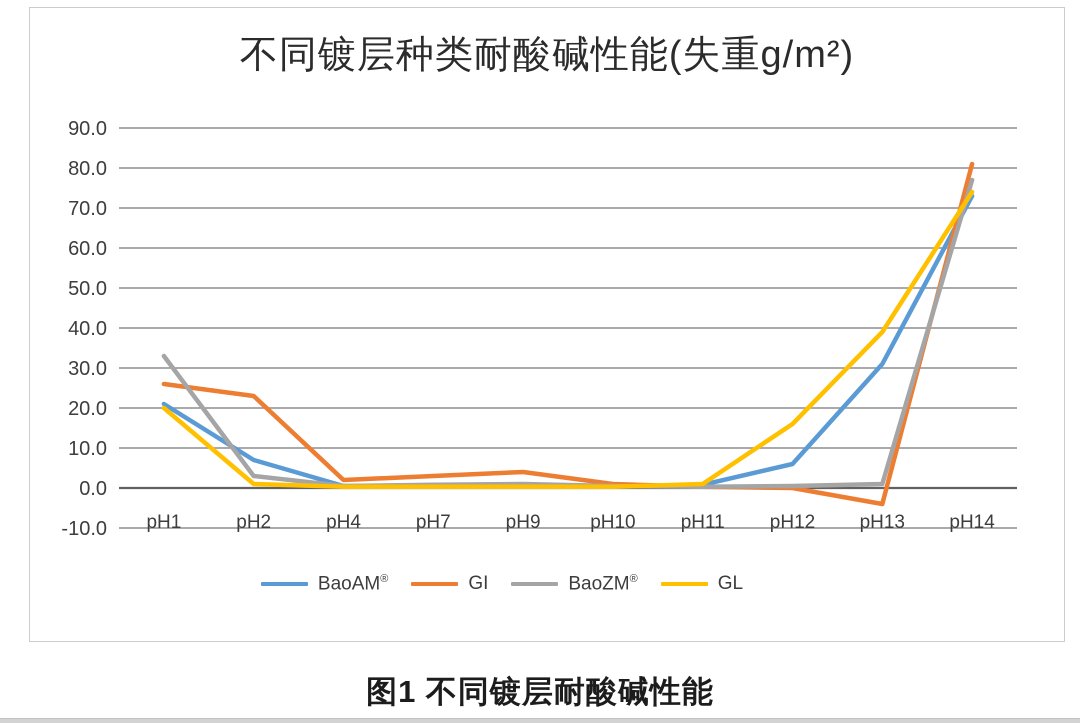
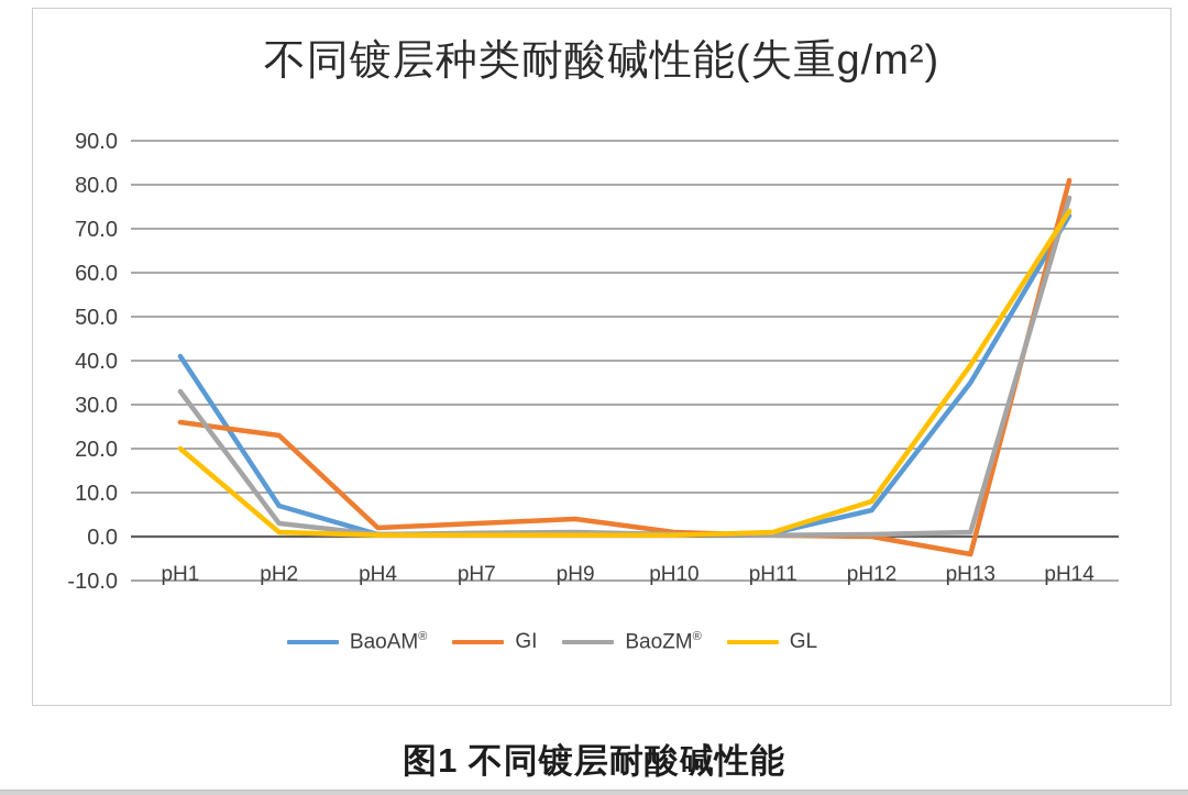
BaoAM®/pH1: 21 -> 41
GL/pH12: 16 -> 8
BaoAM®/pH13: 31 -> 35
